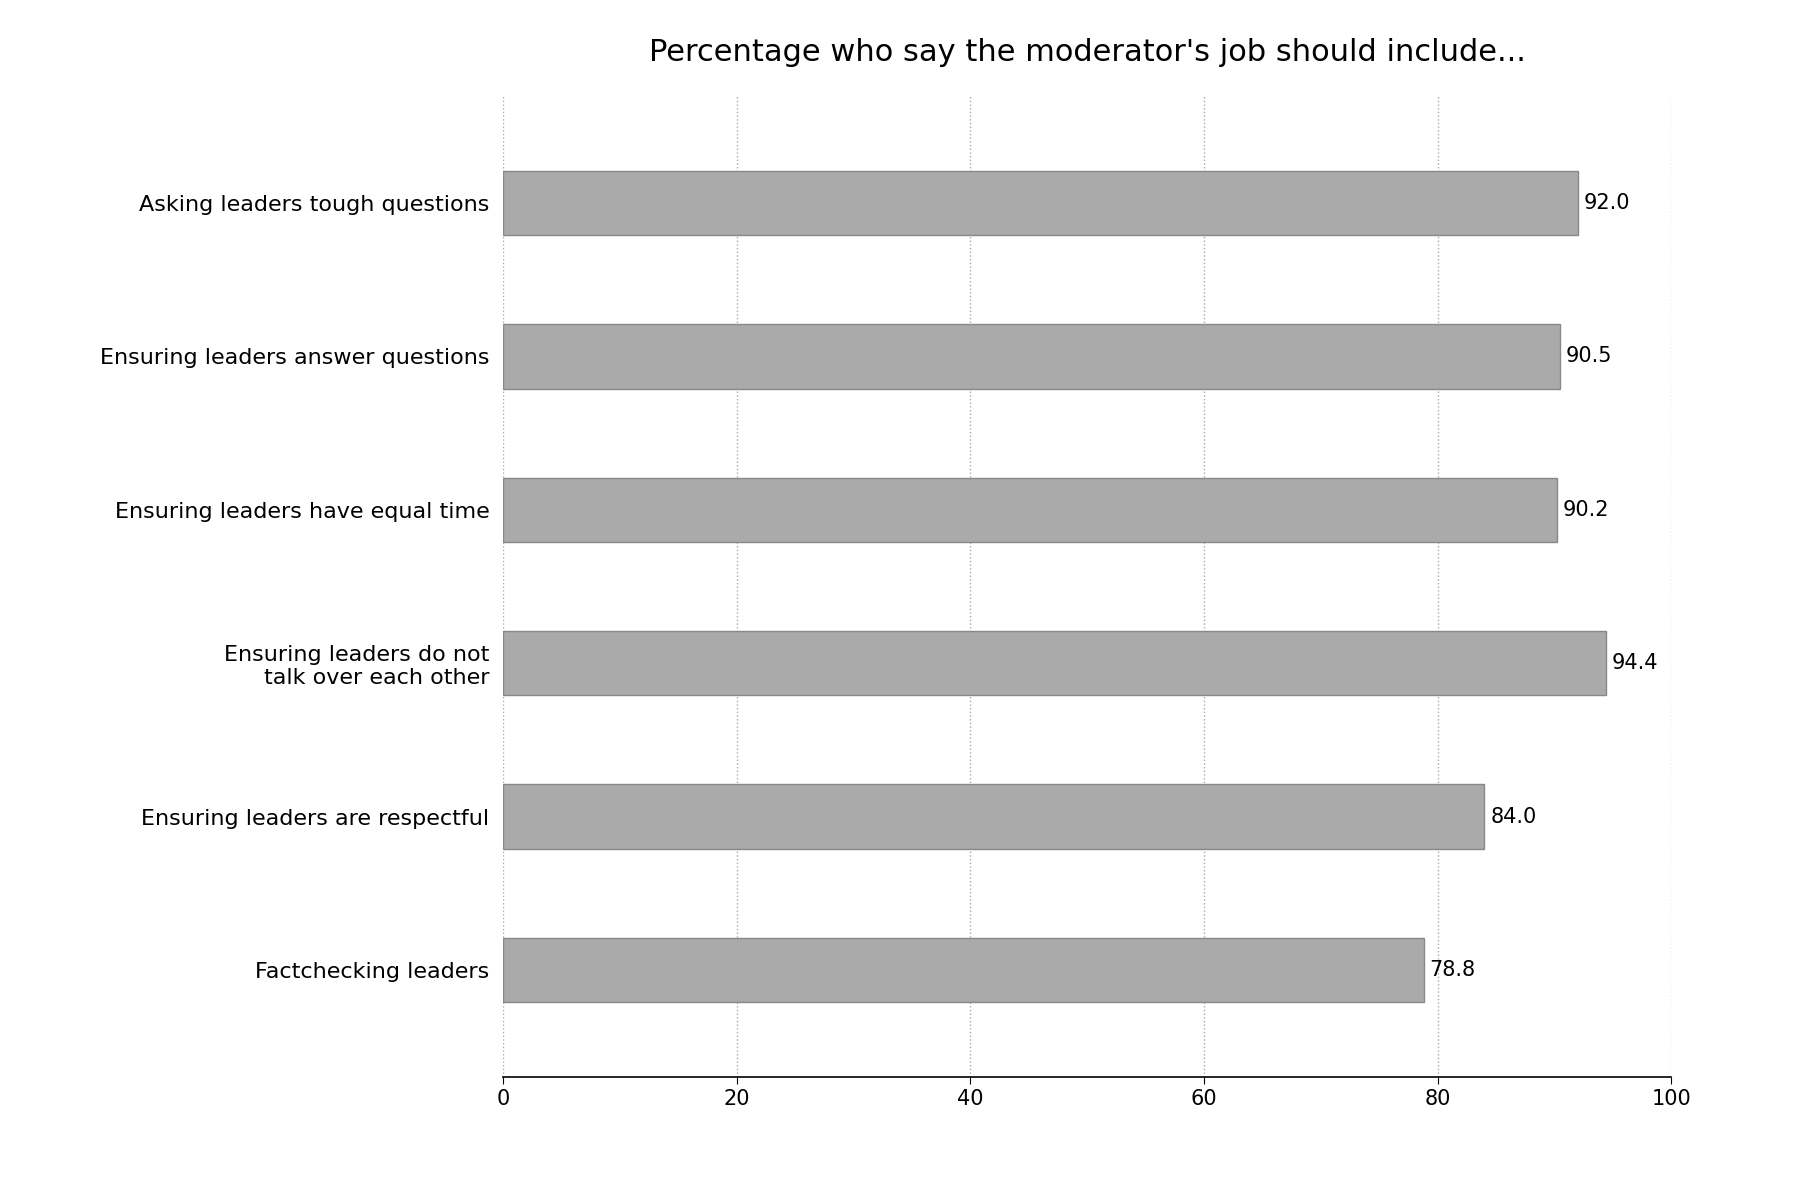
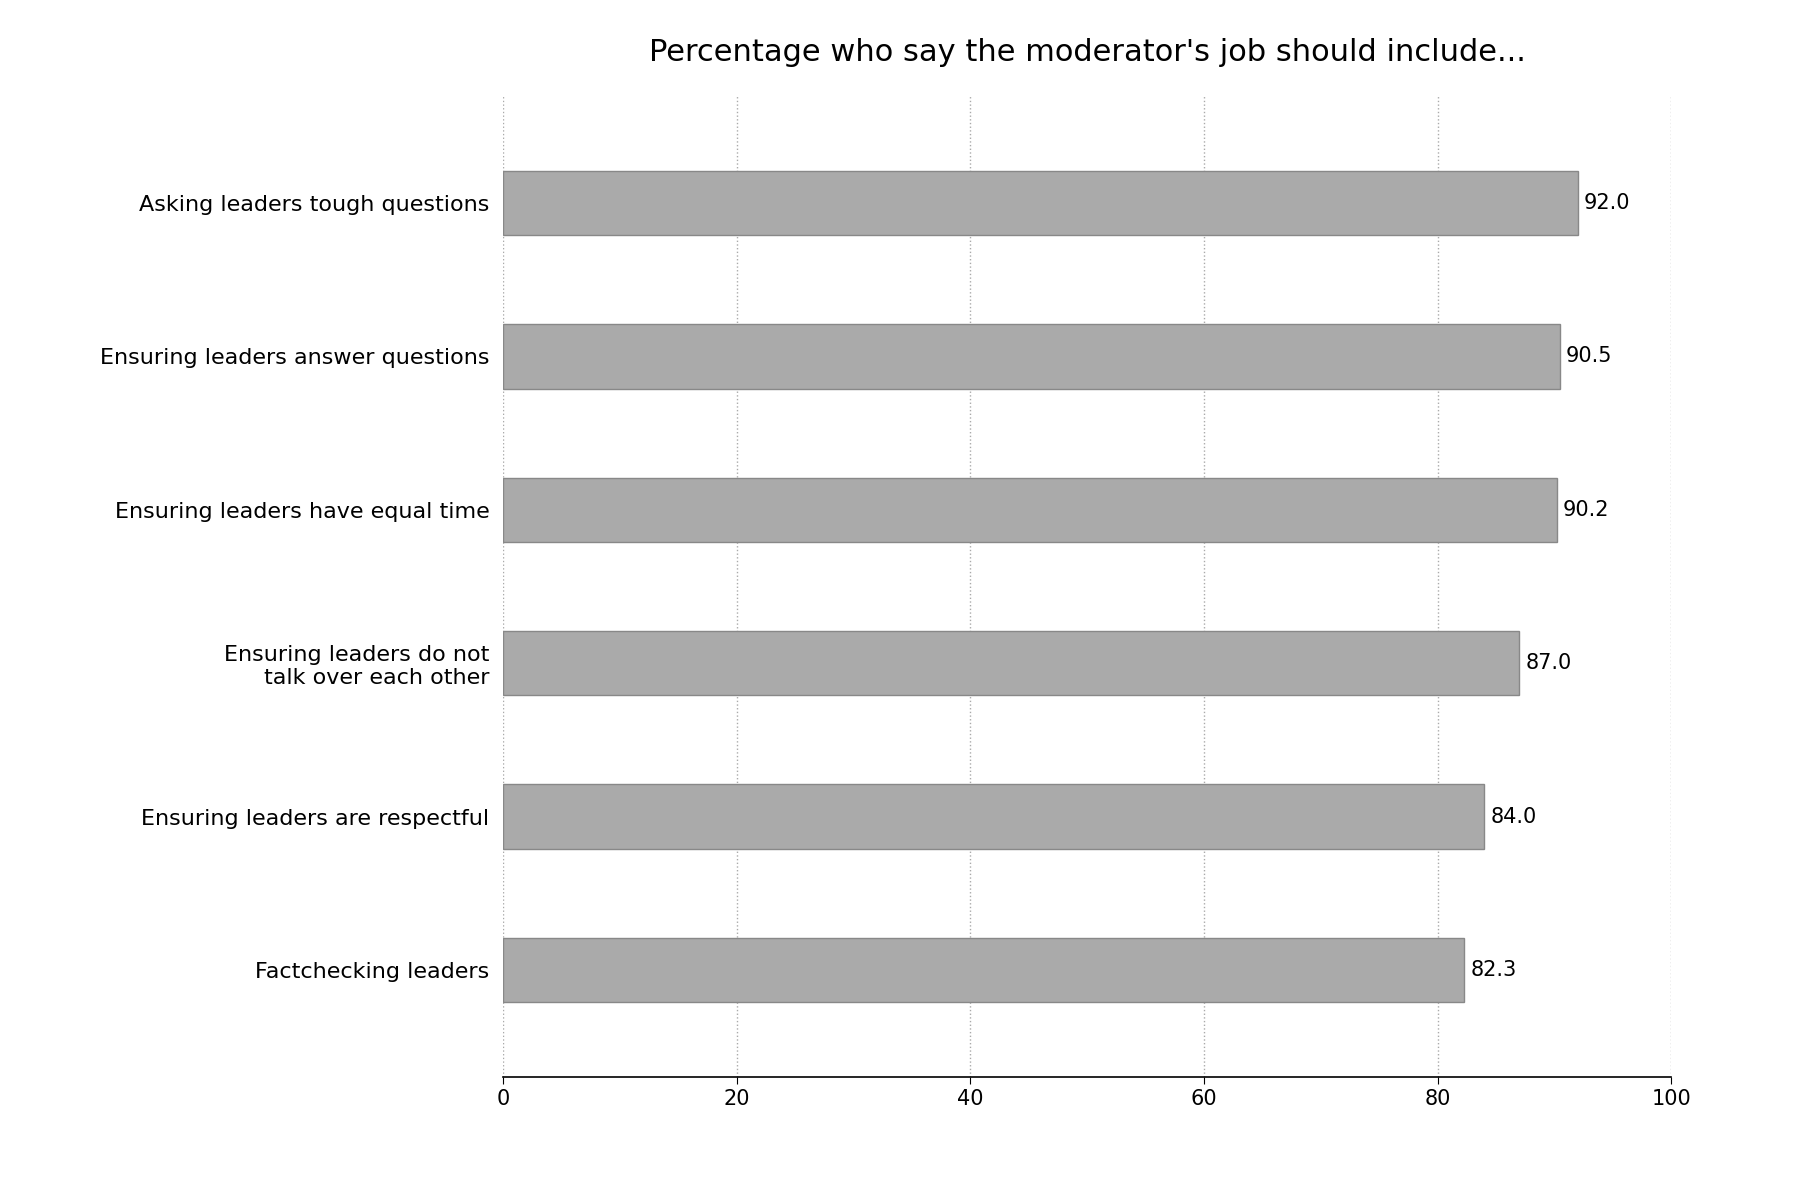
Ensuring leaders do not talk over each other: 94.4 -> 87.0
Factchecking leaders: 78.8 -> 82.3
